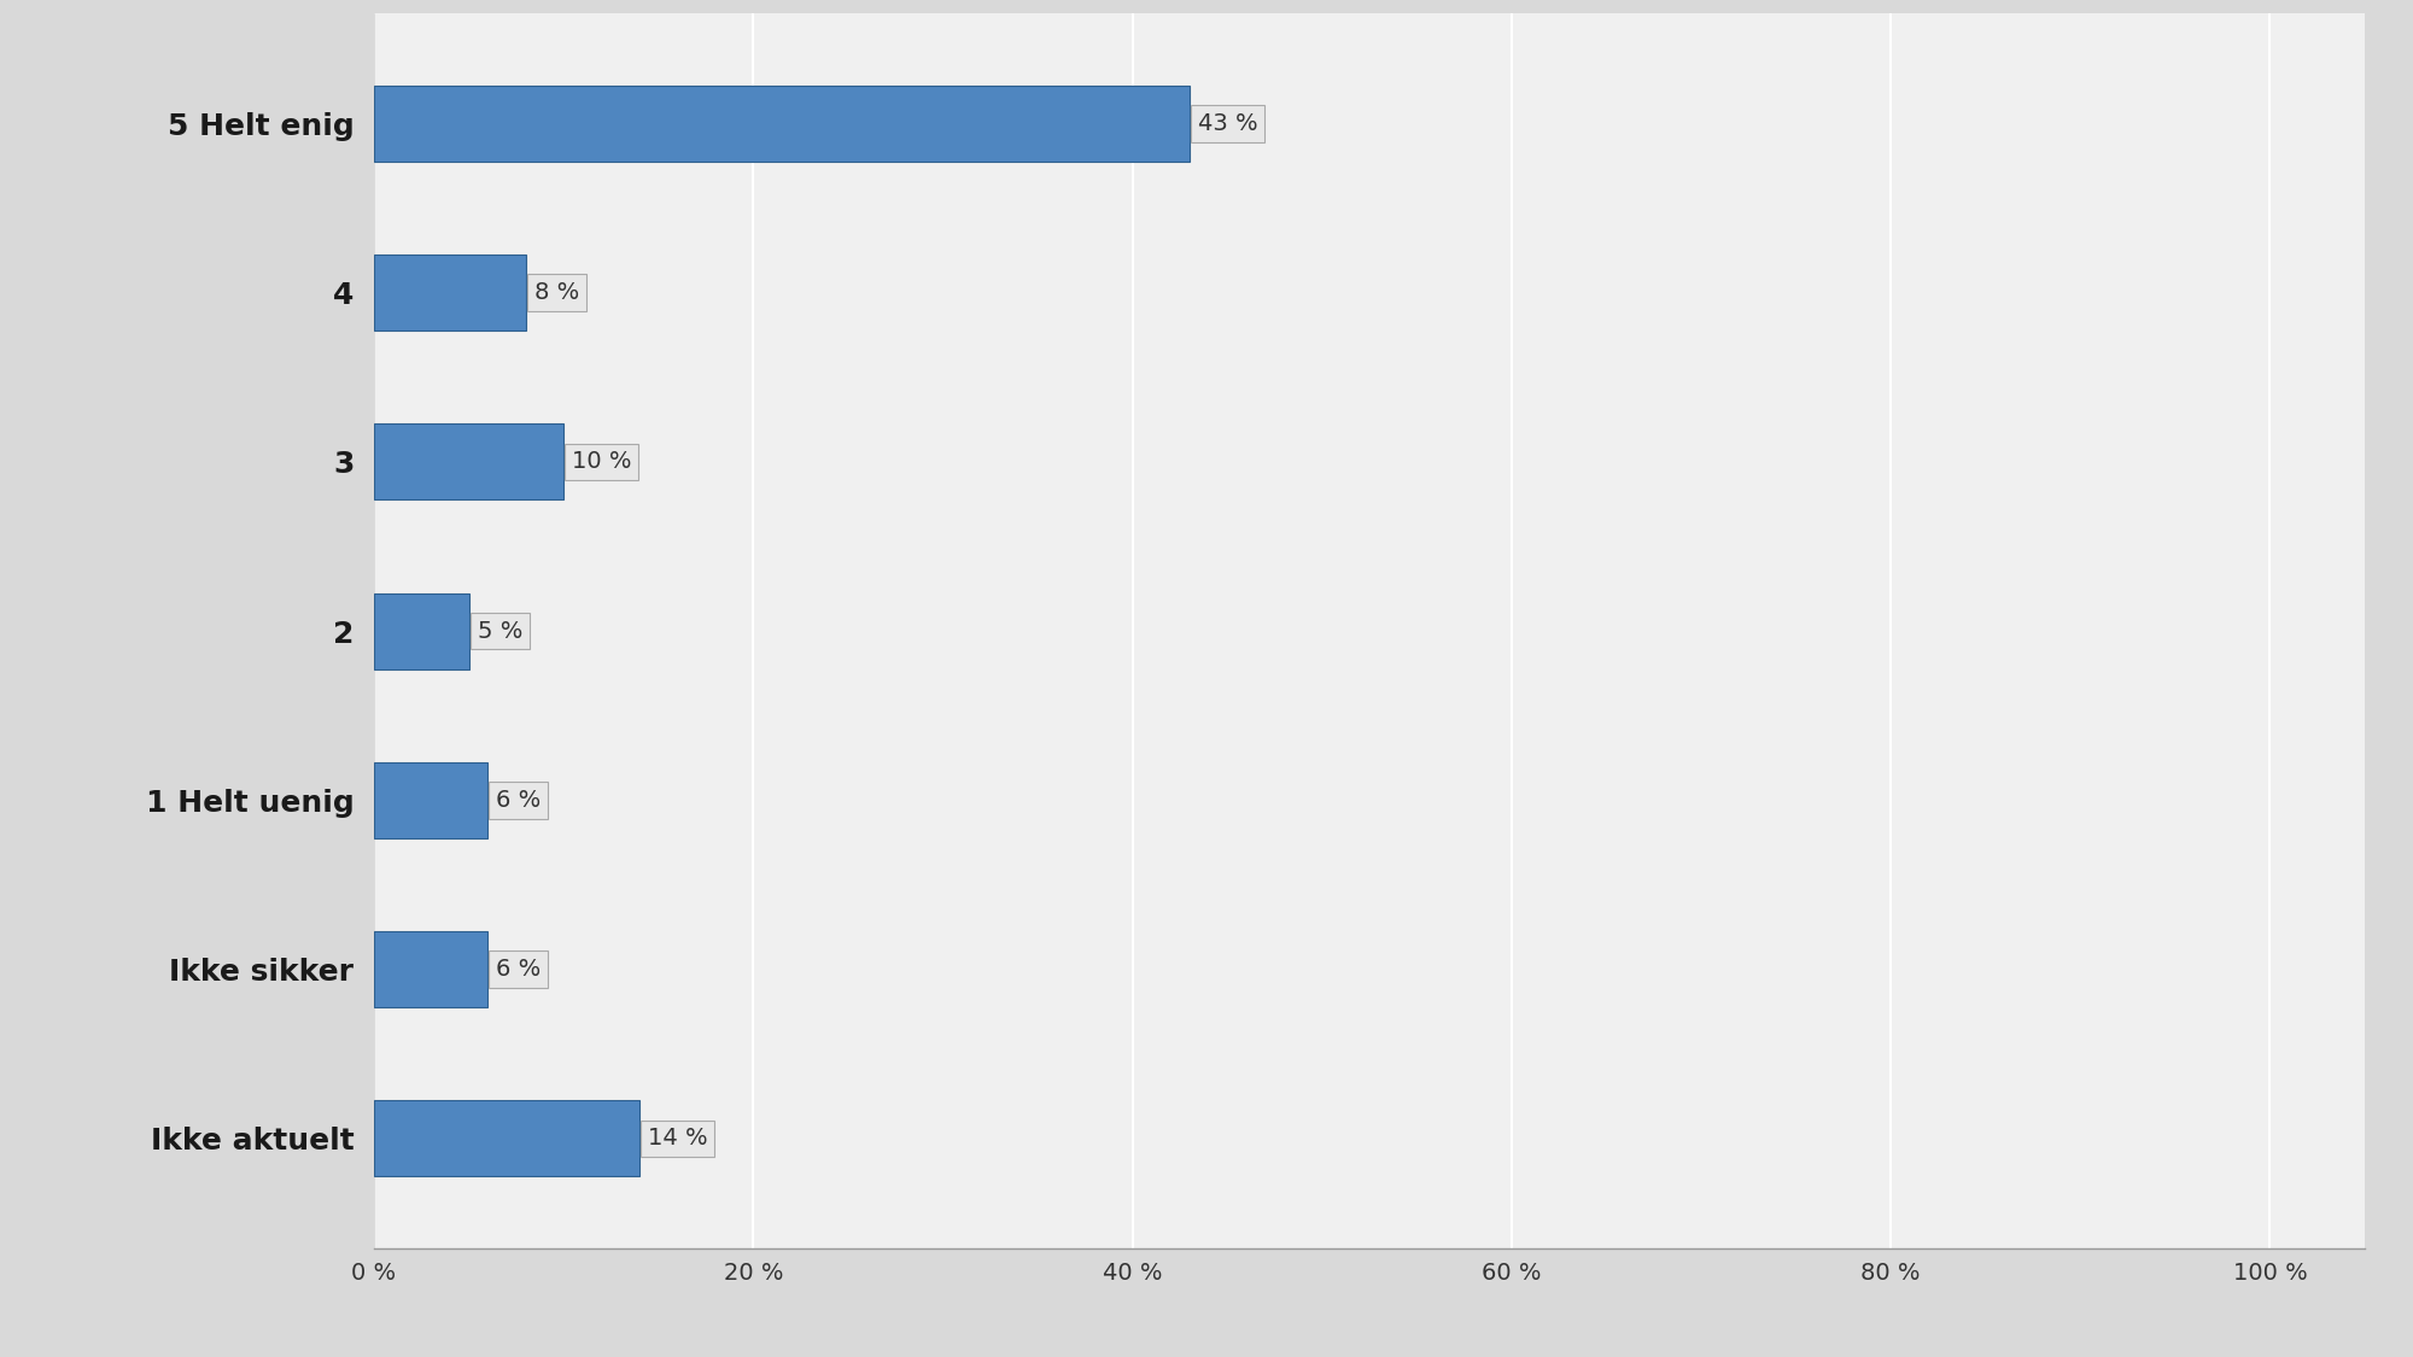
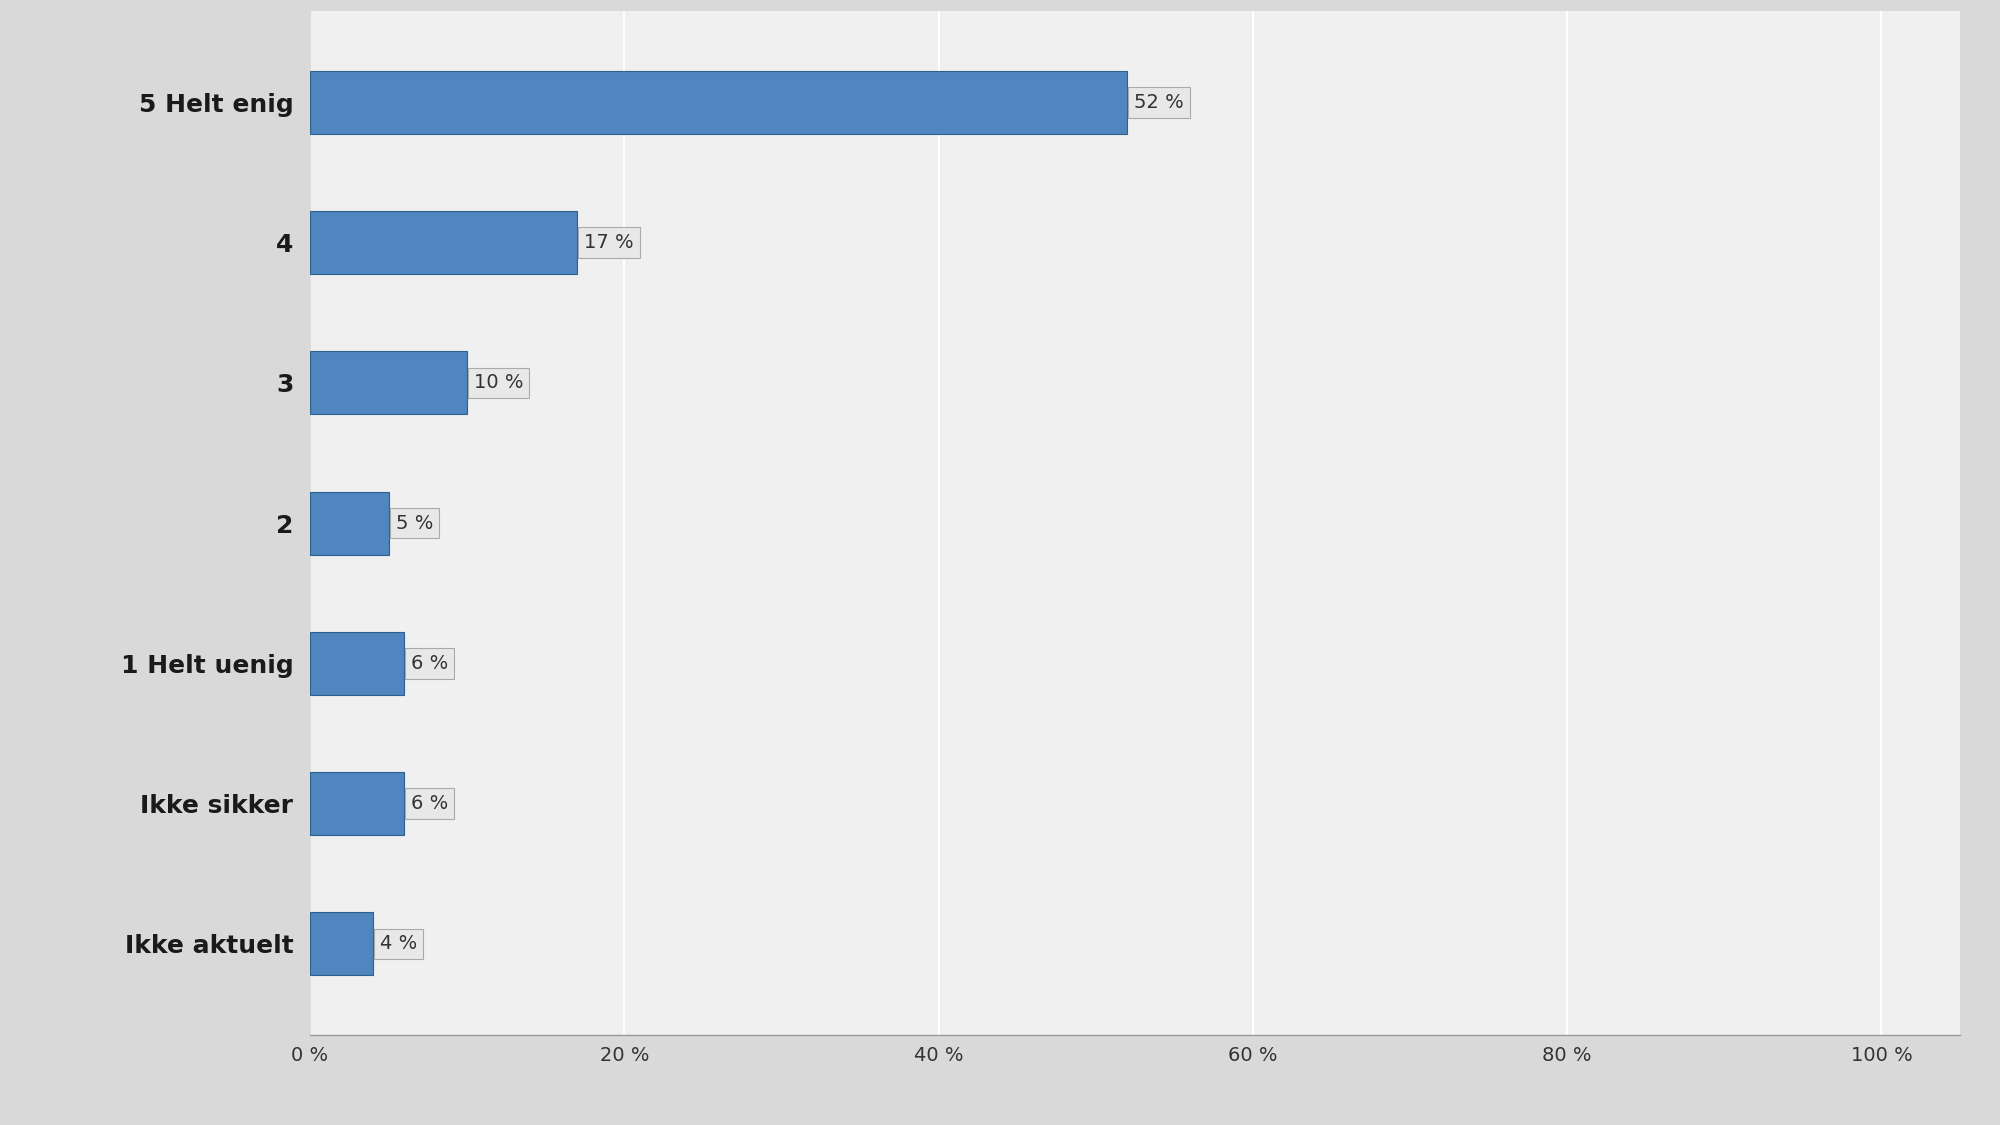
5 Helt enig: 43 -> 52
4: 8 -> 17
Ikke aktuelt: 14 -> 4
